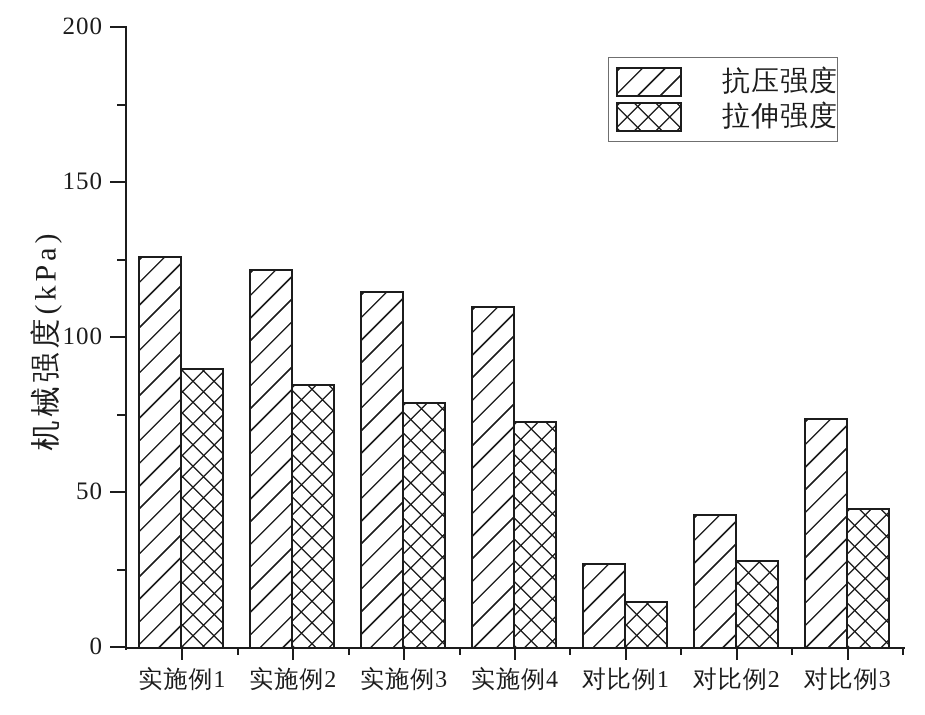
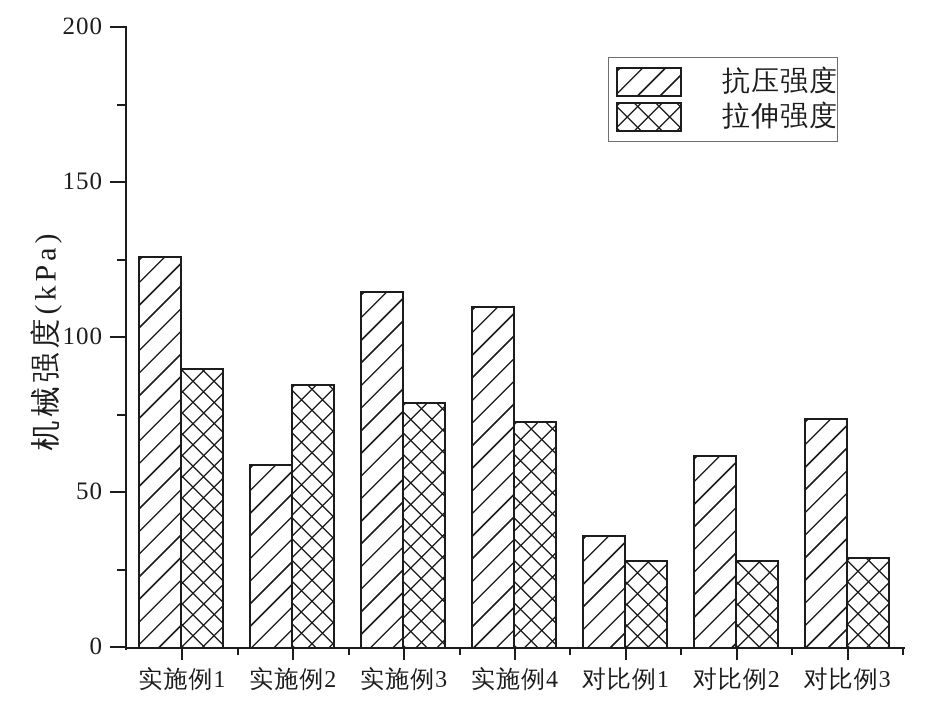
抗压强度/实施例2: 122 -> 59
抗压强度/对比例1: 27 -> 36
拉伸强度/对比例1: 15 -> 28
抗压强度/对比例2: 43 -> 62
拉伸强度/对比例3: 45 -> 29
